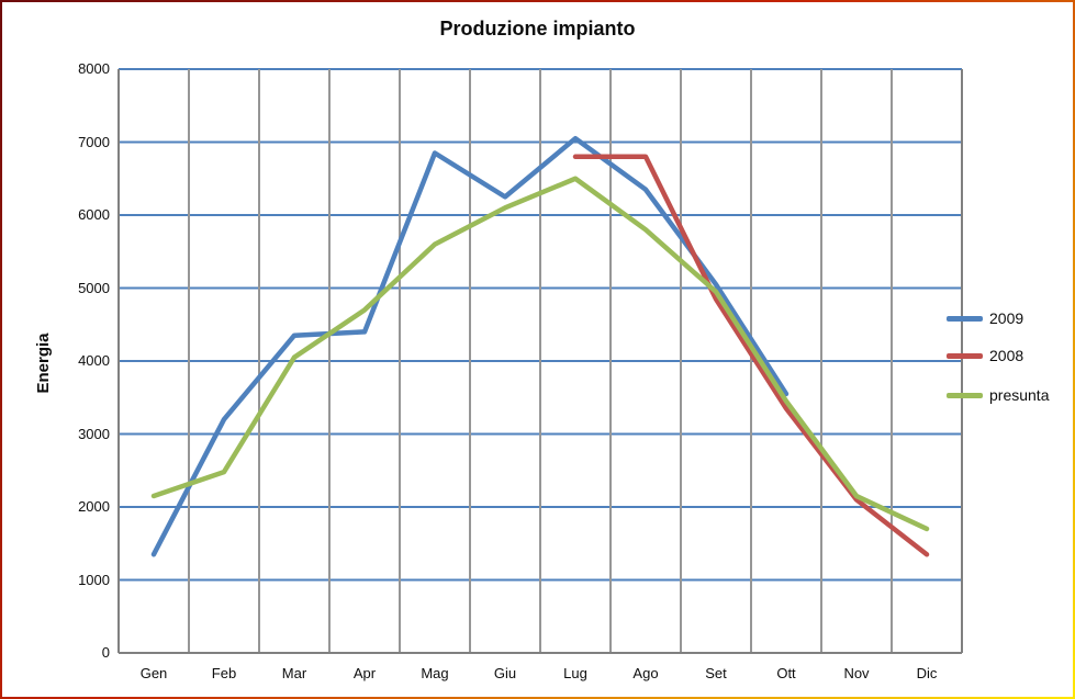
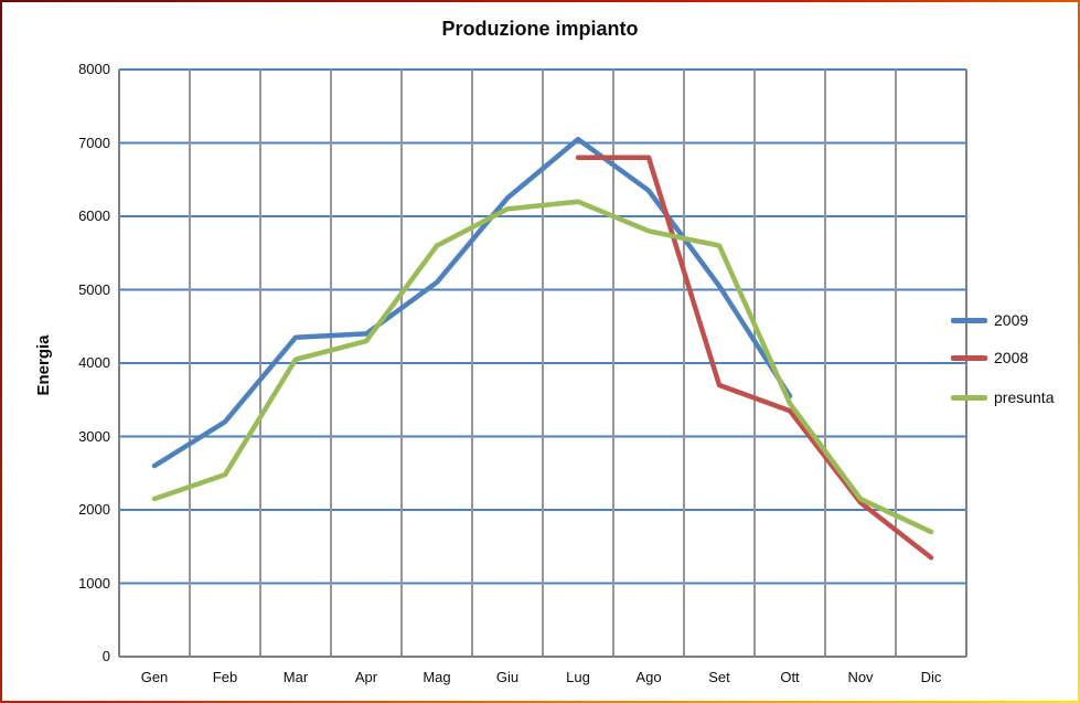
2009/Gen: 1400 -> 2600
presunta/Apr: 4700 -> 4300
2009/Mag: 6800 -> 5100
presunta/Lug: 6500 -> 6200
2008/Set: 4800 -> 3700
presunta/Set: 5000 -> 5600
